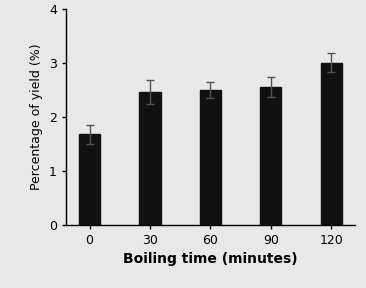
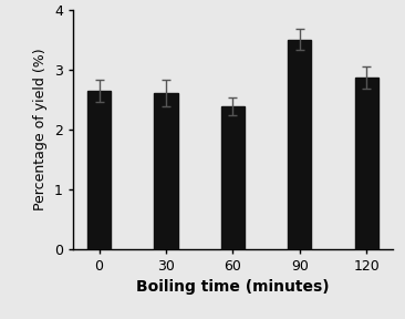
0: 1.67 -> 2.64
30: 2.45 -> 2.60
60: 2.50 -> 2.38
90: 2.55 -> 3.50
120: 3.00 -> 2.86
